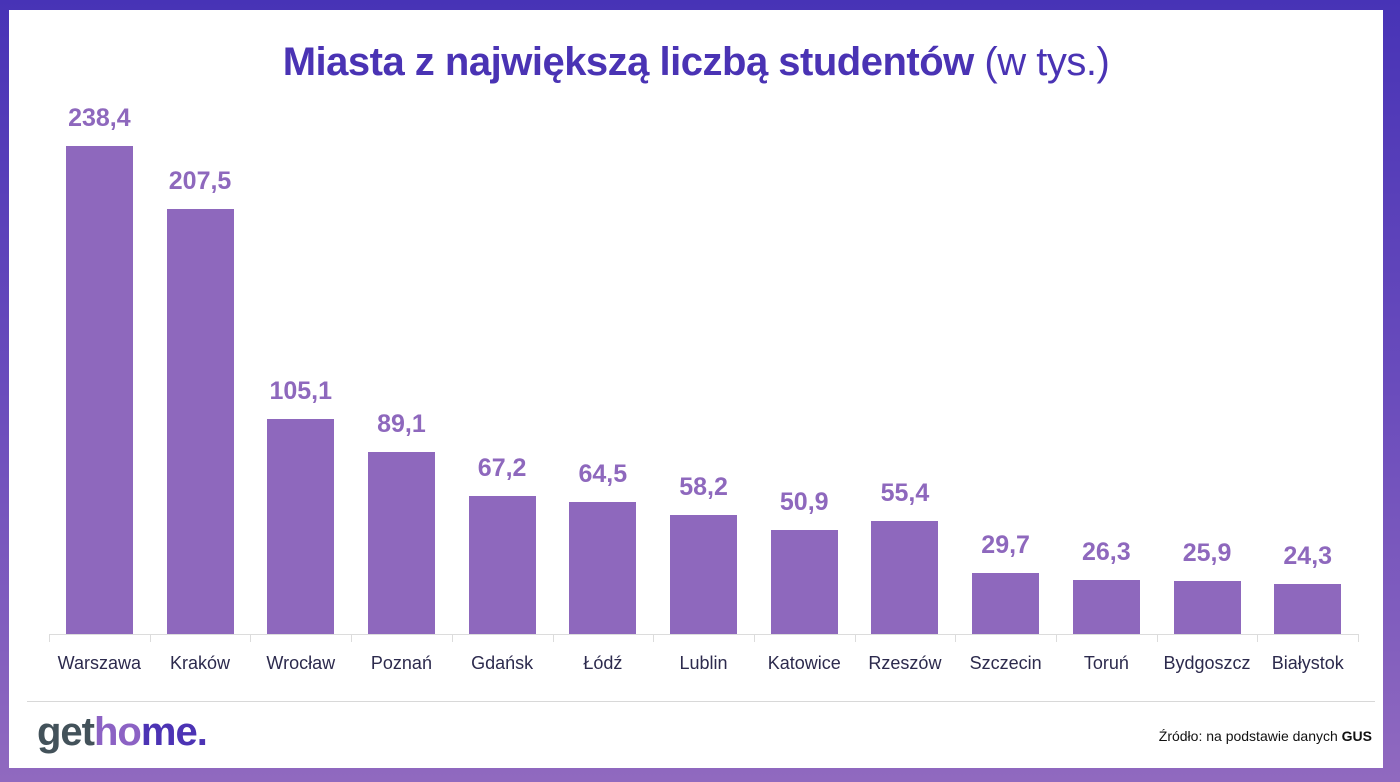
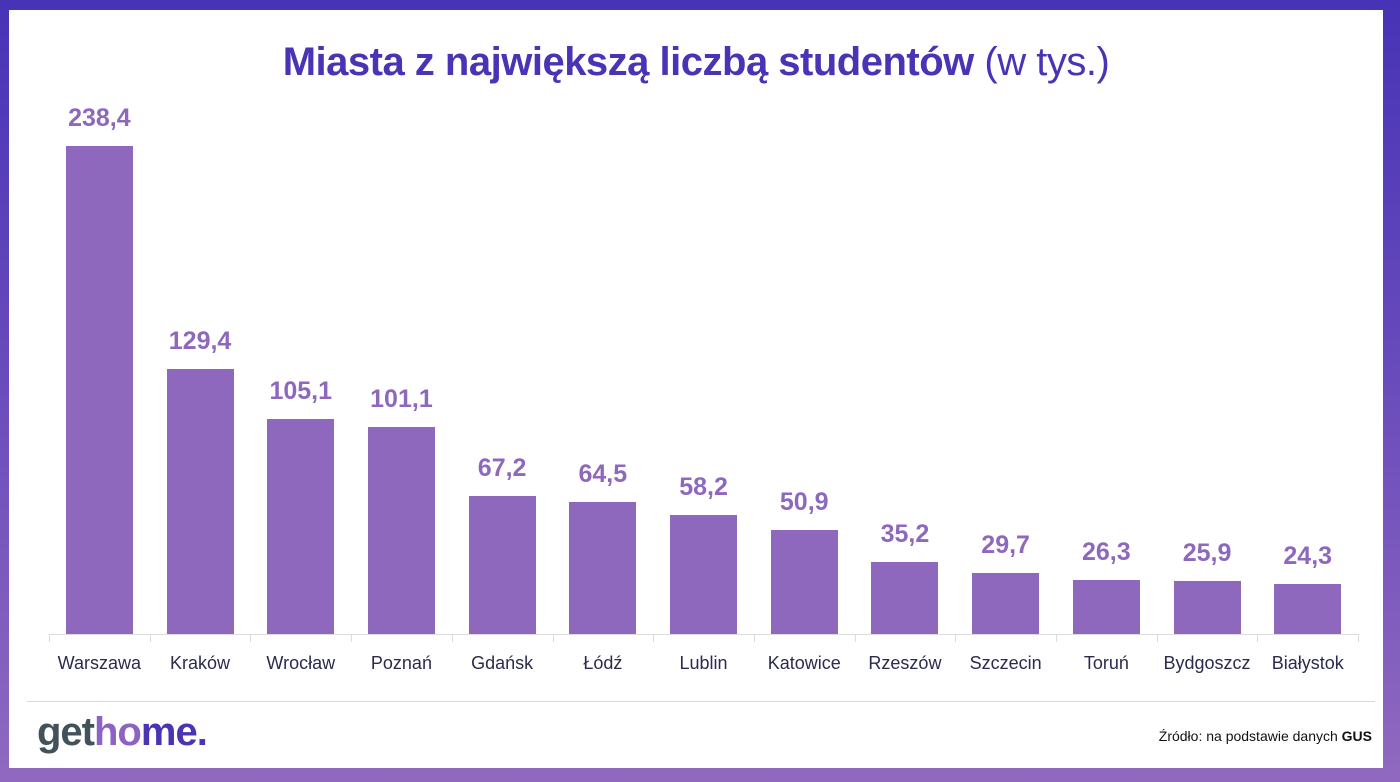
Kraków: 207,5 -> 129,4
Poznań: 89,1 -> 101,1
Rzeszów: 55,4 -> 35,2
